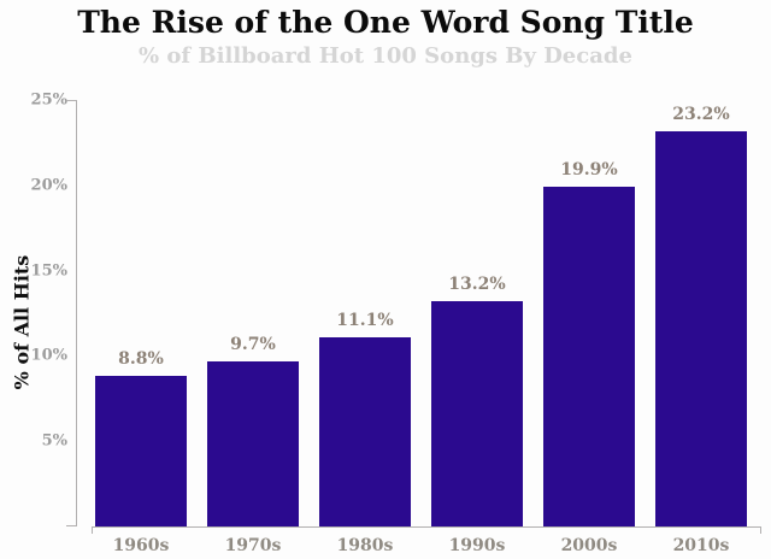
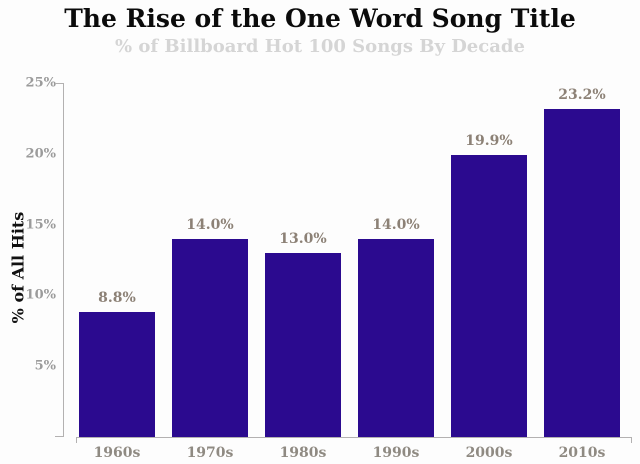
1970s: 9.7% -> 14.0%
1980s: 11.1% -> 13.0%
1990s: 13.2% -> 14.0%
